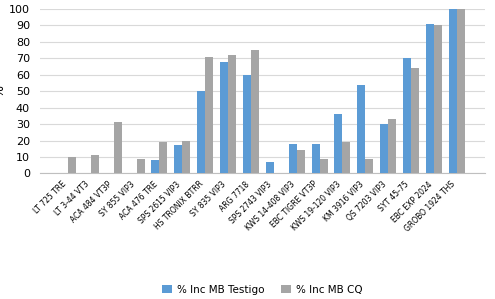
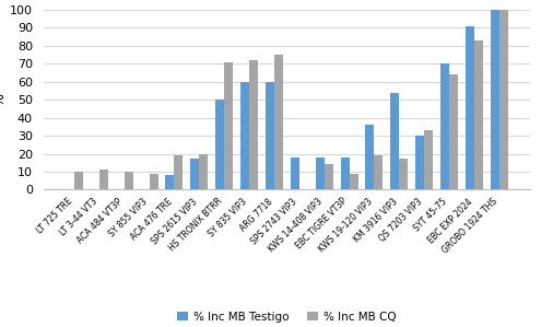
% Inc MB CQ/ACA 484 VT3P: 31 -> 10
% Inc MB Testigo/SY 835 VIP3: 68 -> 60
% Inc MB Testigo/SPS 2743 VIP3: 7 -> 18
% Inc MB CQ/KM 3916 VIP3: 9 -> 17
% Inc MB CQ/EBC EXP 2024: 90 -> 83
